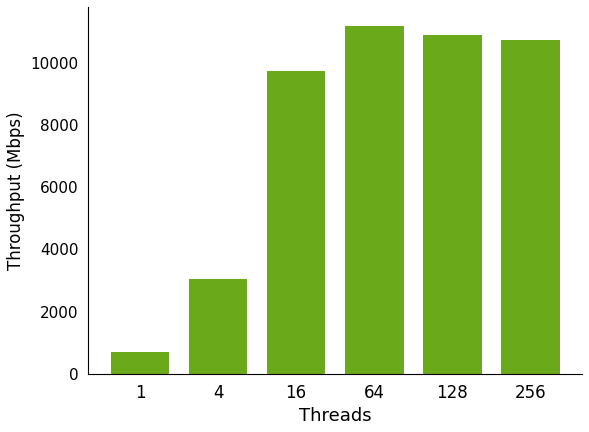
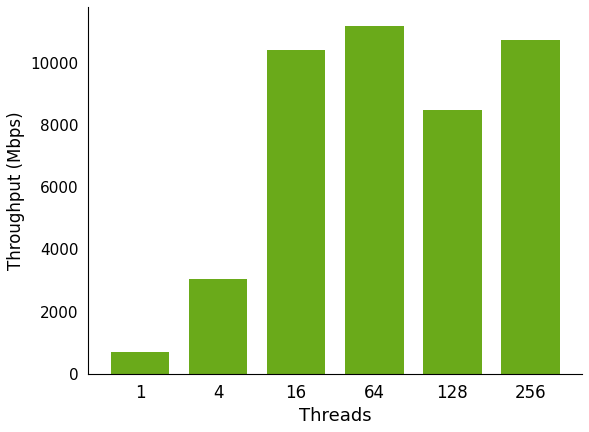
16: 9750 -> 10400
128: 10900 -> 8500
